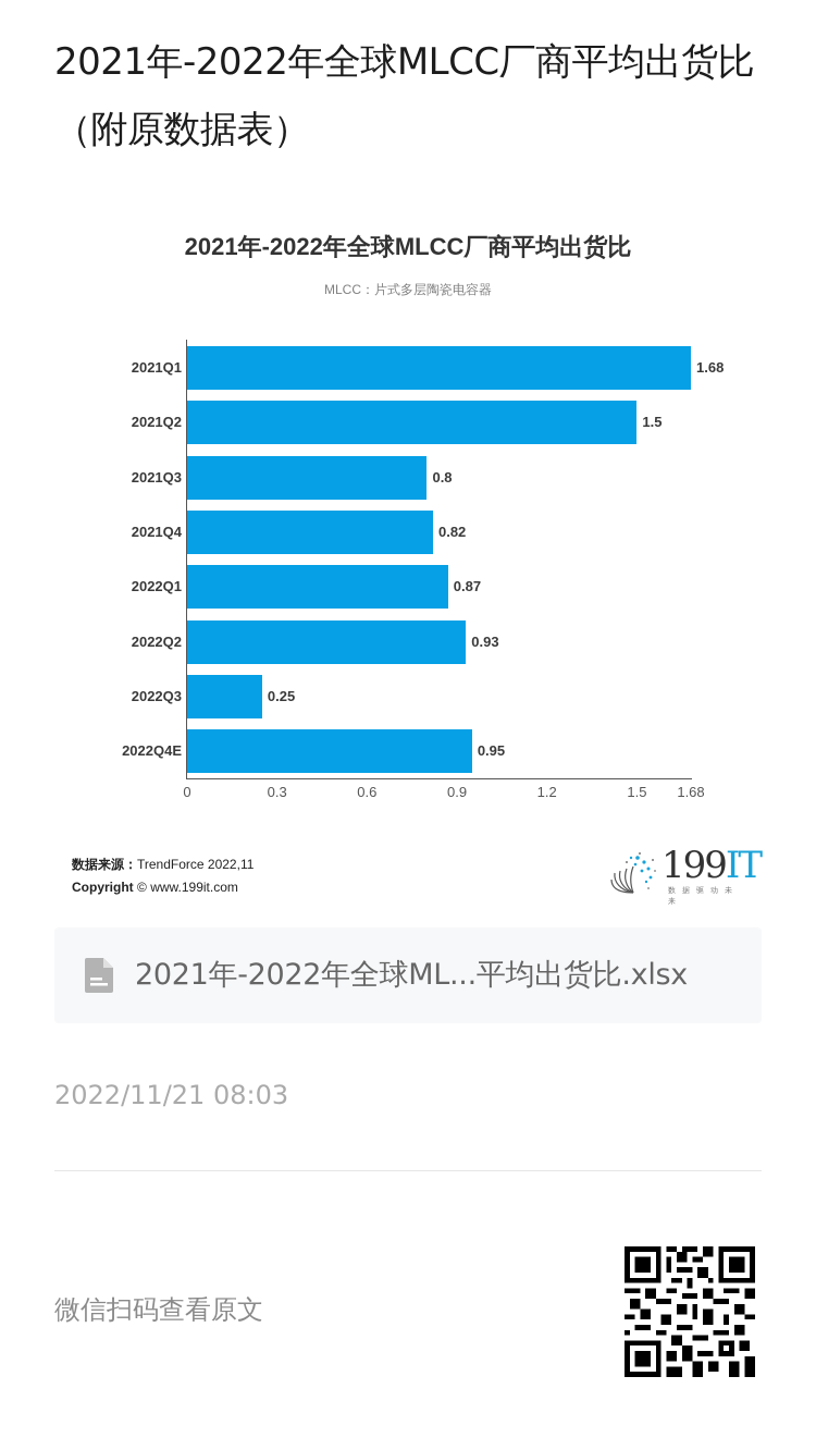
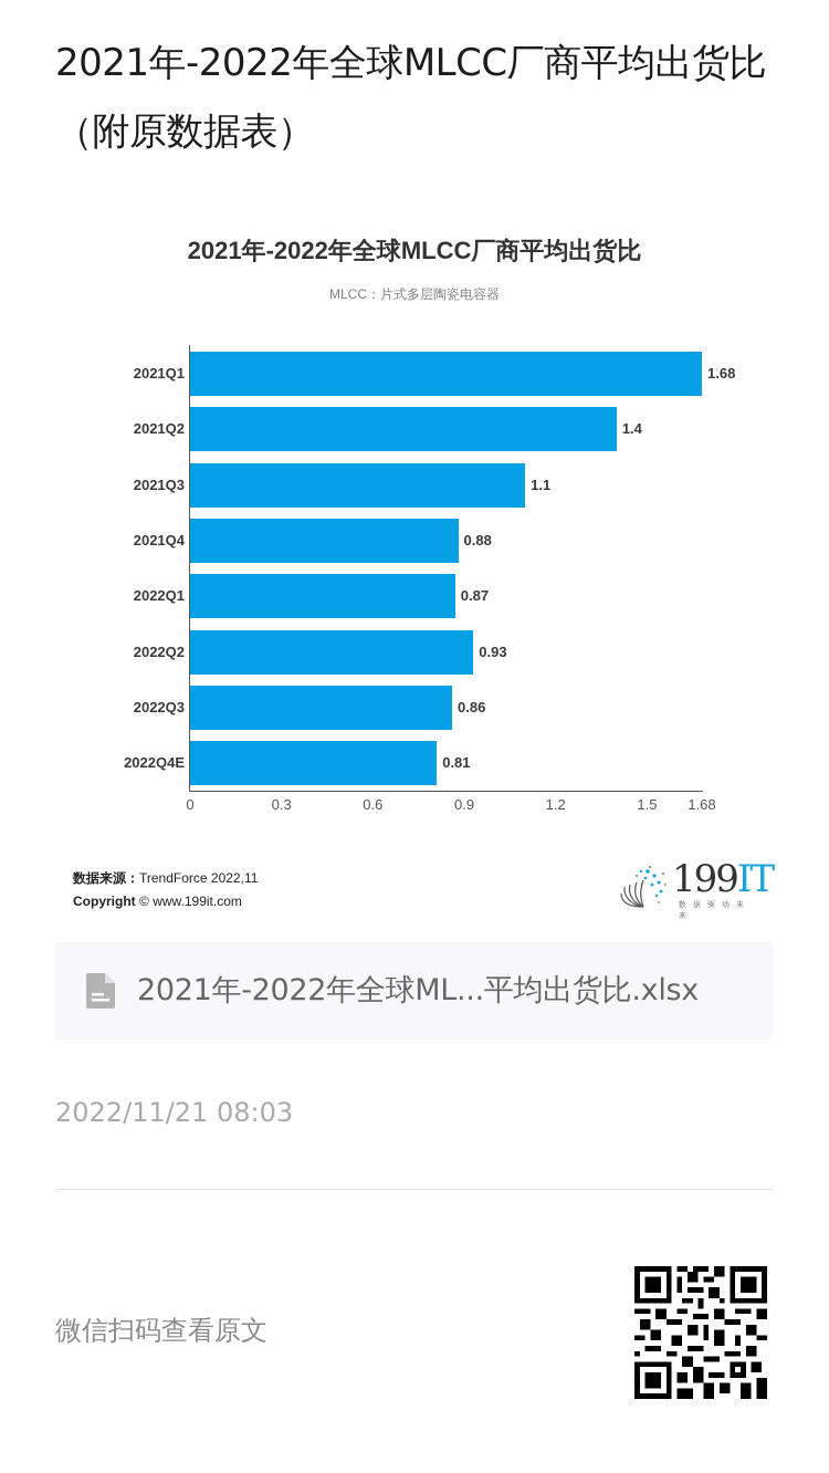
2021Q2: 1.5 -> 1.4
2021Q3: 0.8 -> 1.1
2021Q4: 0.82 -> 0.88
2022Q3: 0.25 -> 0.86
2022Q4E: 0.95 -> 0.81
